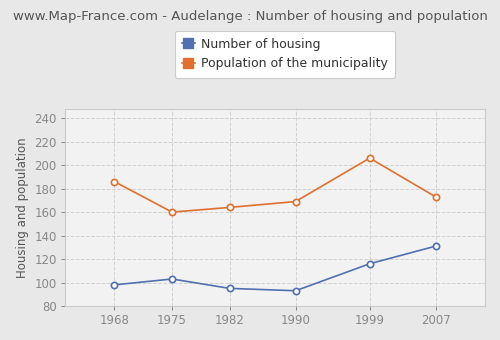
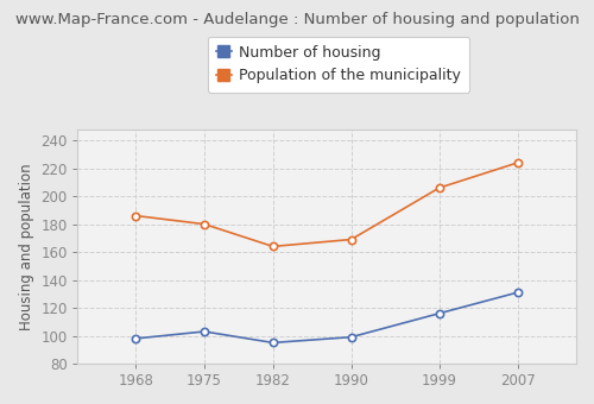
Population of the municipality/1975: 160 -> 180
Number of housing/1990: 93 -> 99
Population of the municipality/2007: 173 -> 224
